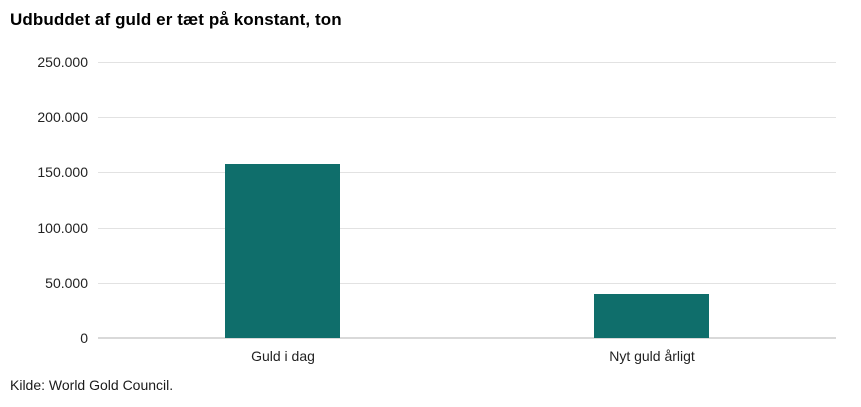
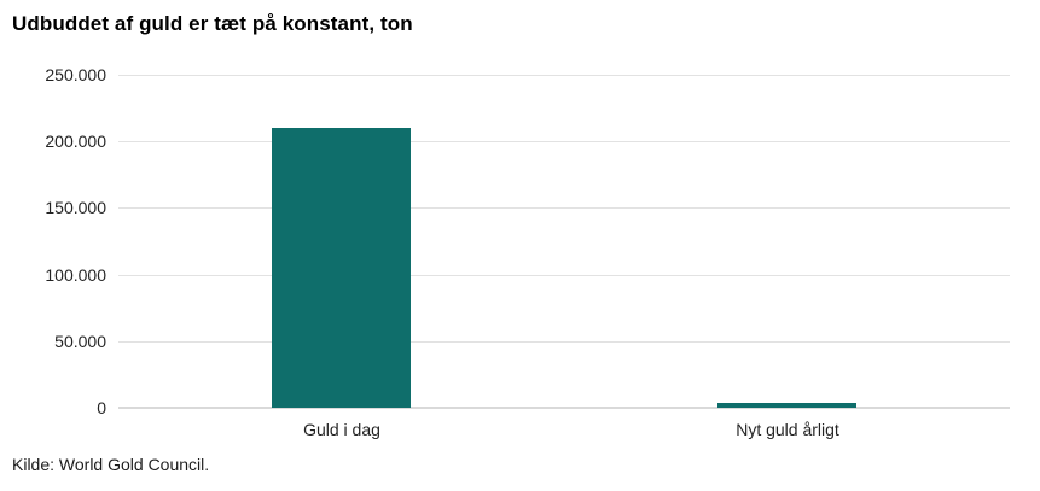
Guld i dag: 158000 -> 210000
Nyt guld årligt: 40000 -> 4000
